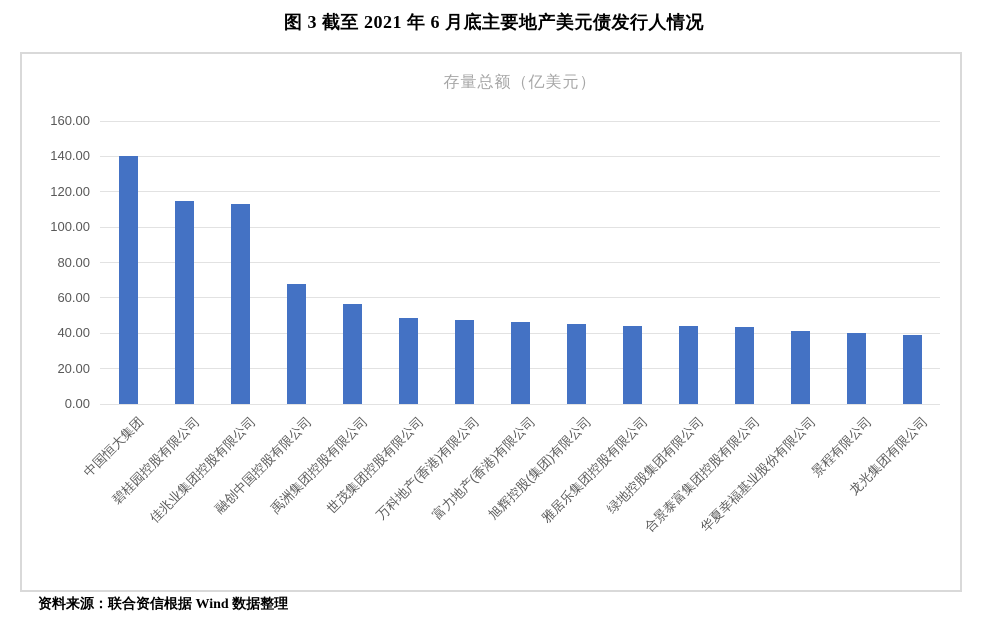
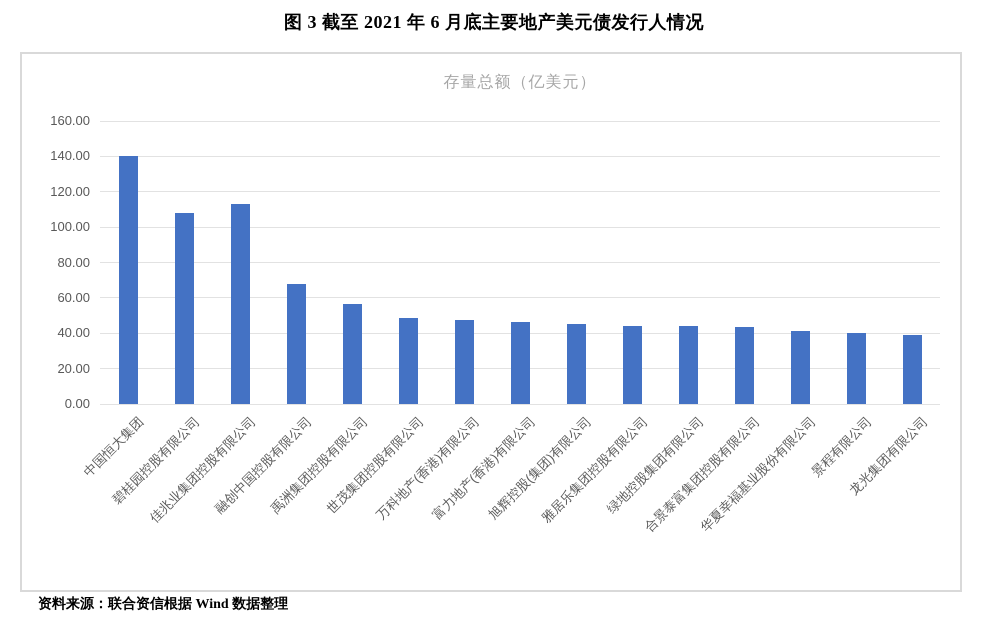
碧桂园控股有限公司: 115 -> 108
